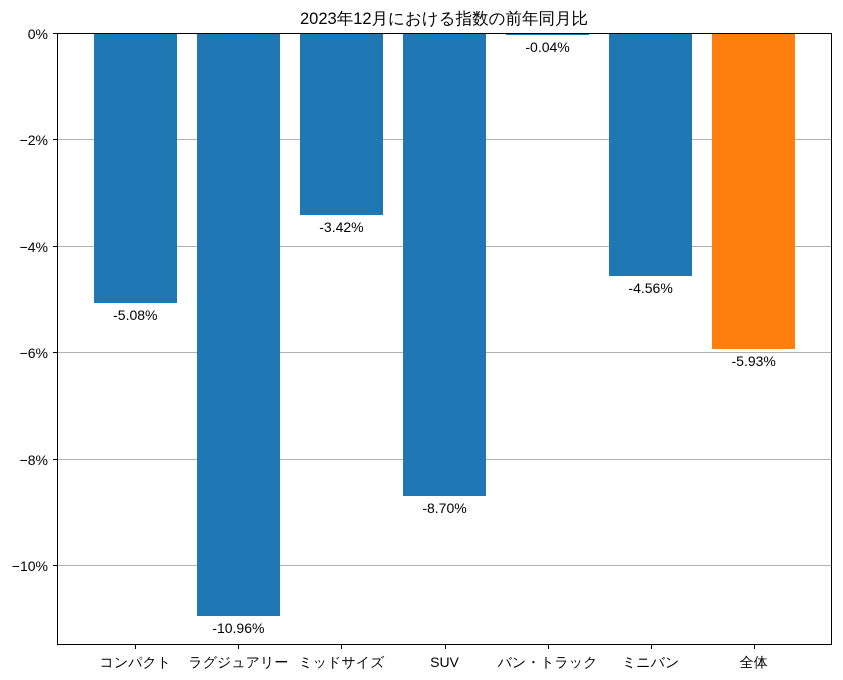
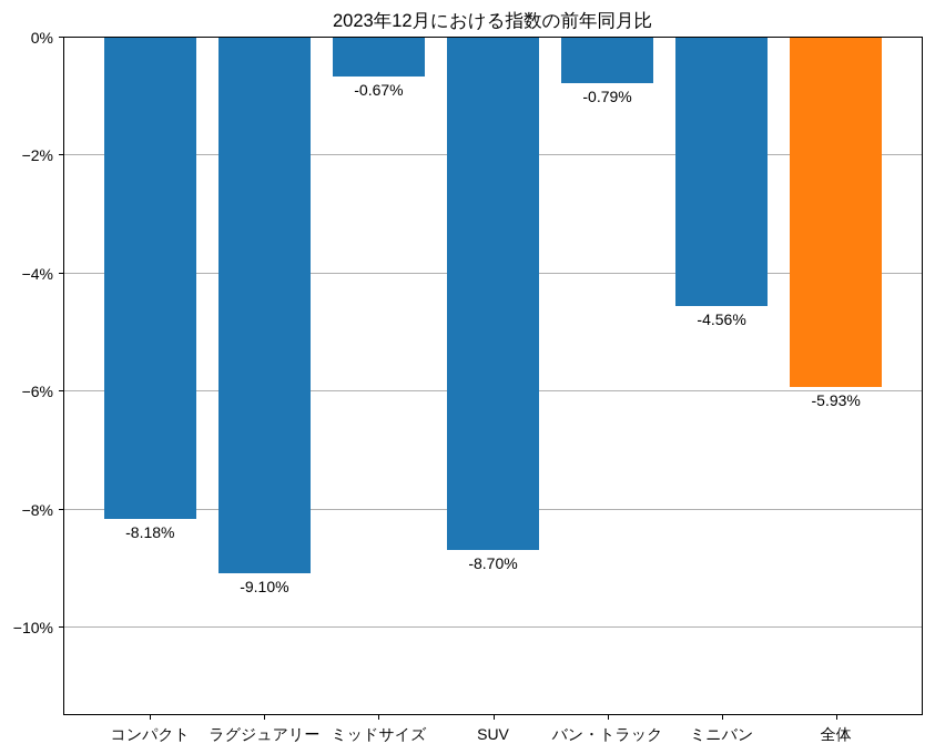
コンパクト: -5.08% -> -8.18%
ラグジュアリー: -10.96% -> -9.10%
ミッドサイズ: -3.42% -> -0.67%
バン・トラック: -0.04% -> -0.79%
